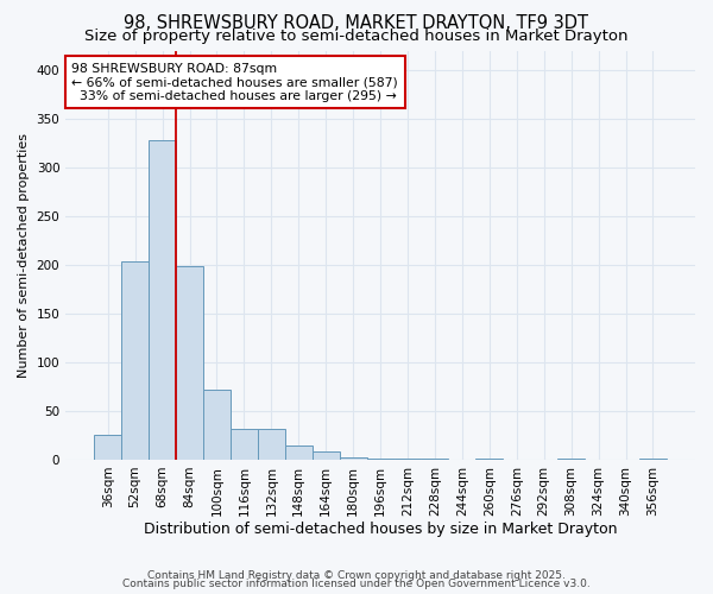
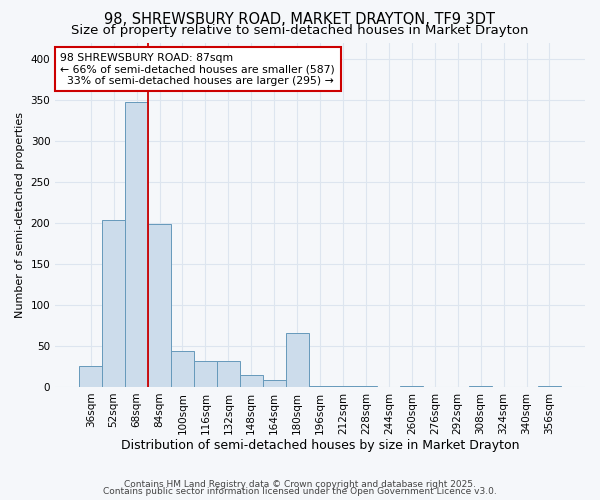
68sqm: 328 -> 348
100sqm: 72 -> 44
180sqm: 2 -> 66
